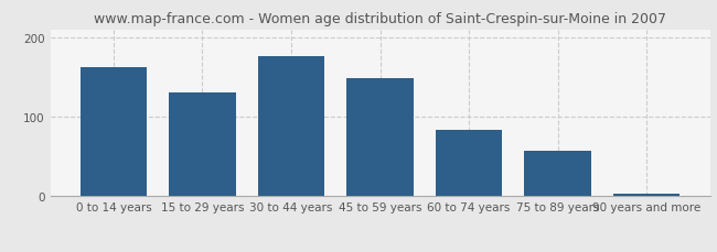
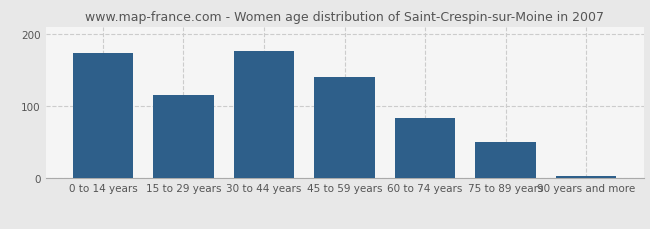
0 to 14 years: 163 -> 174
15 to 29 years: 130 -> 116
45 to 59 years: 148 -> 140
75 to 89 years: 57 -> 50
